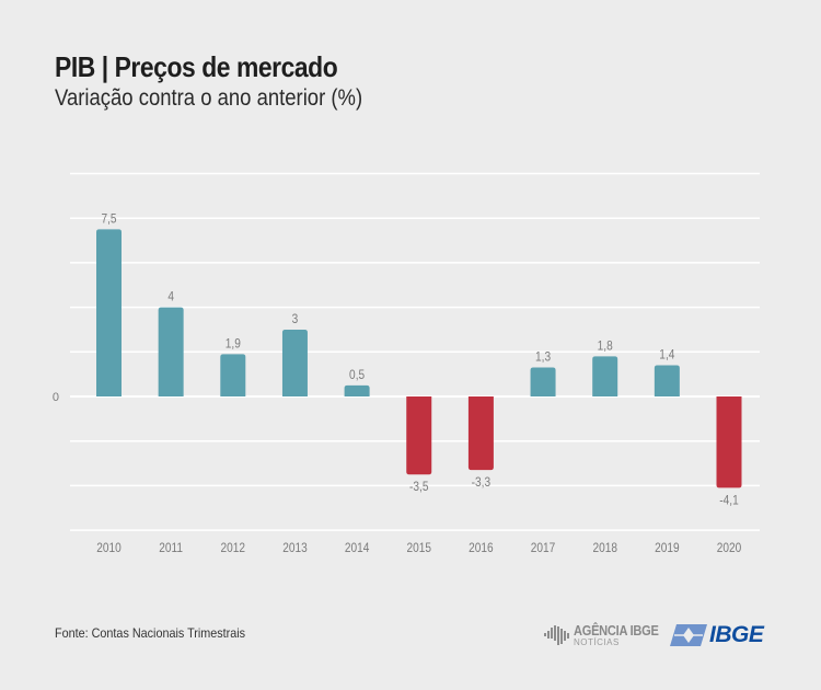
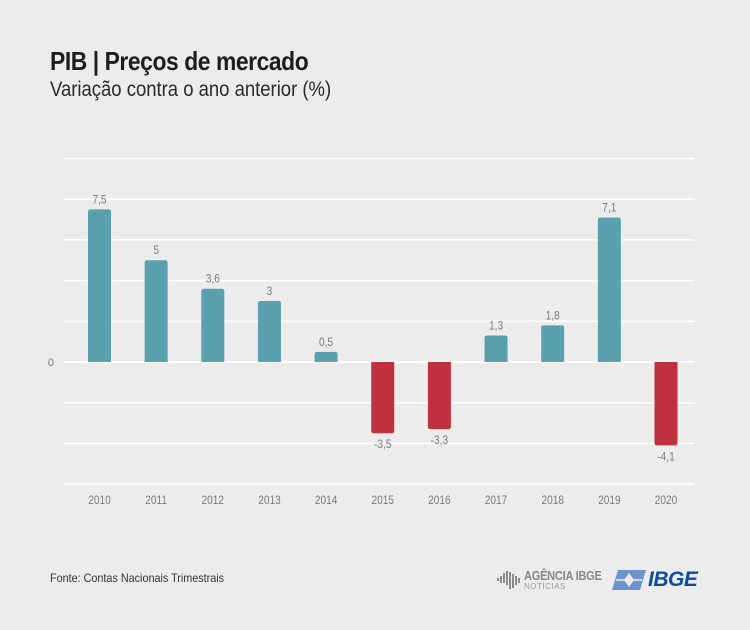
2011: 4 -> 5
2012: 1,9 -> 3,6
2019: 1,4 -> 7,1
